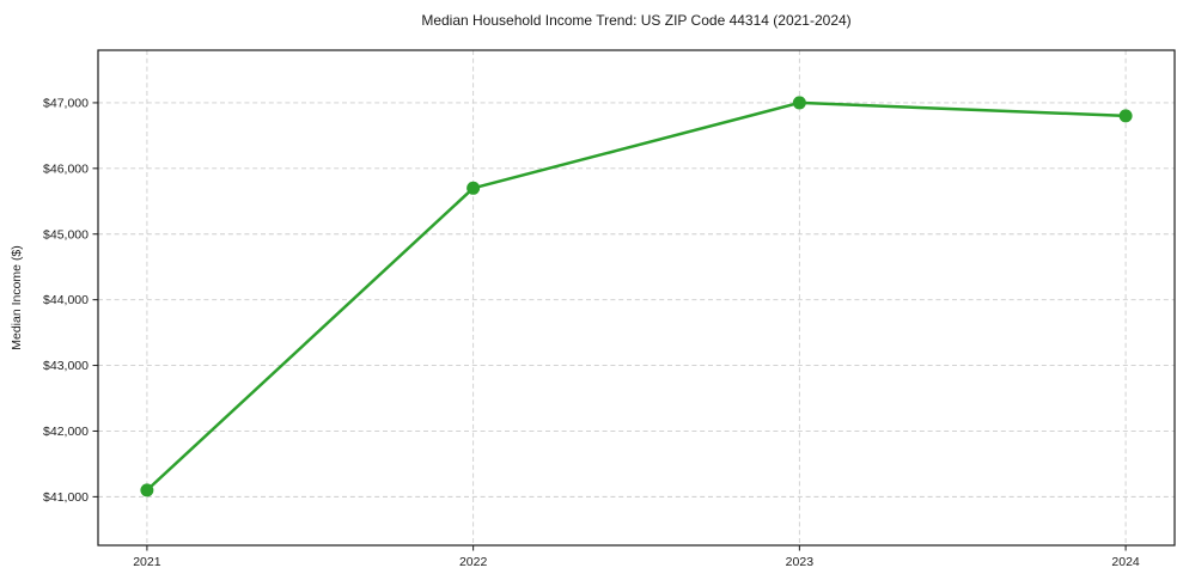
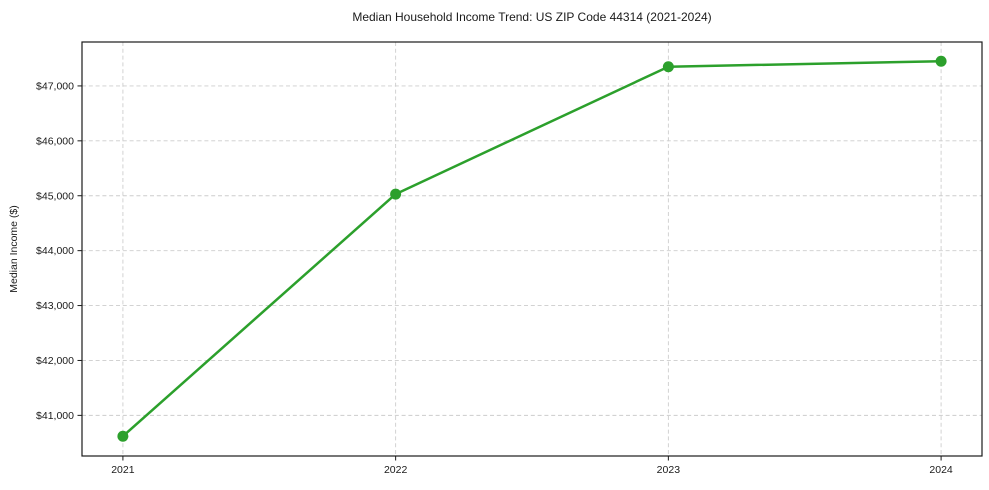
2021: $41100 -> $40600
2022: $45700 -> $45000
2023: $47000 -> $47400
2024: $46800 -> $47400
